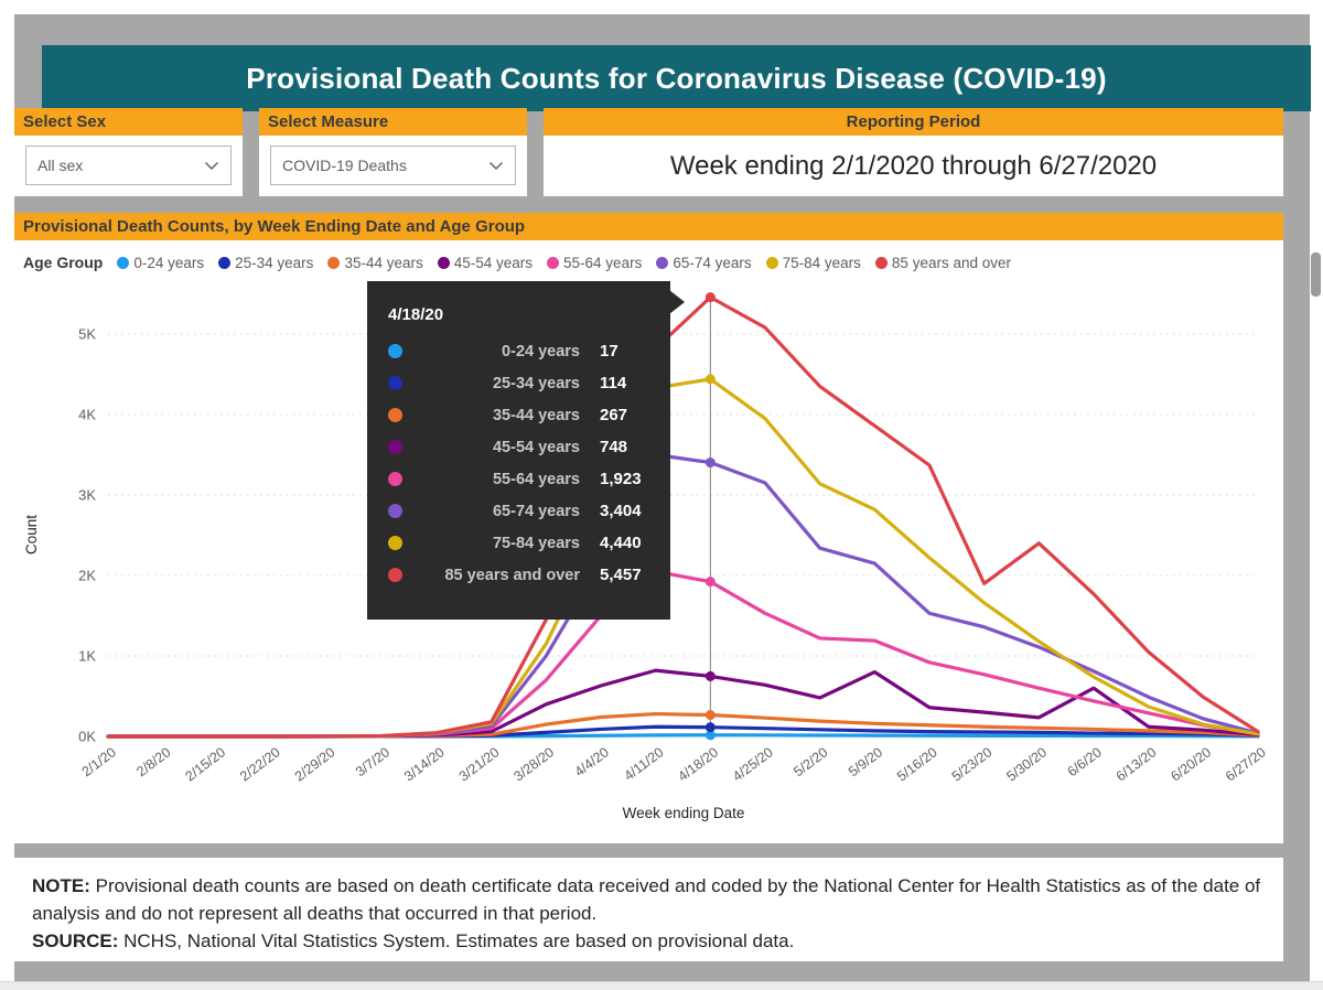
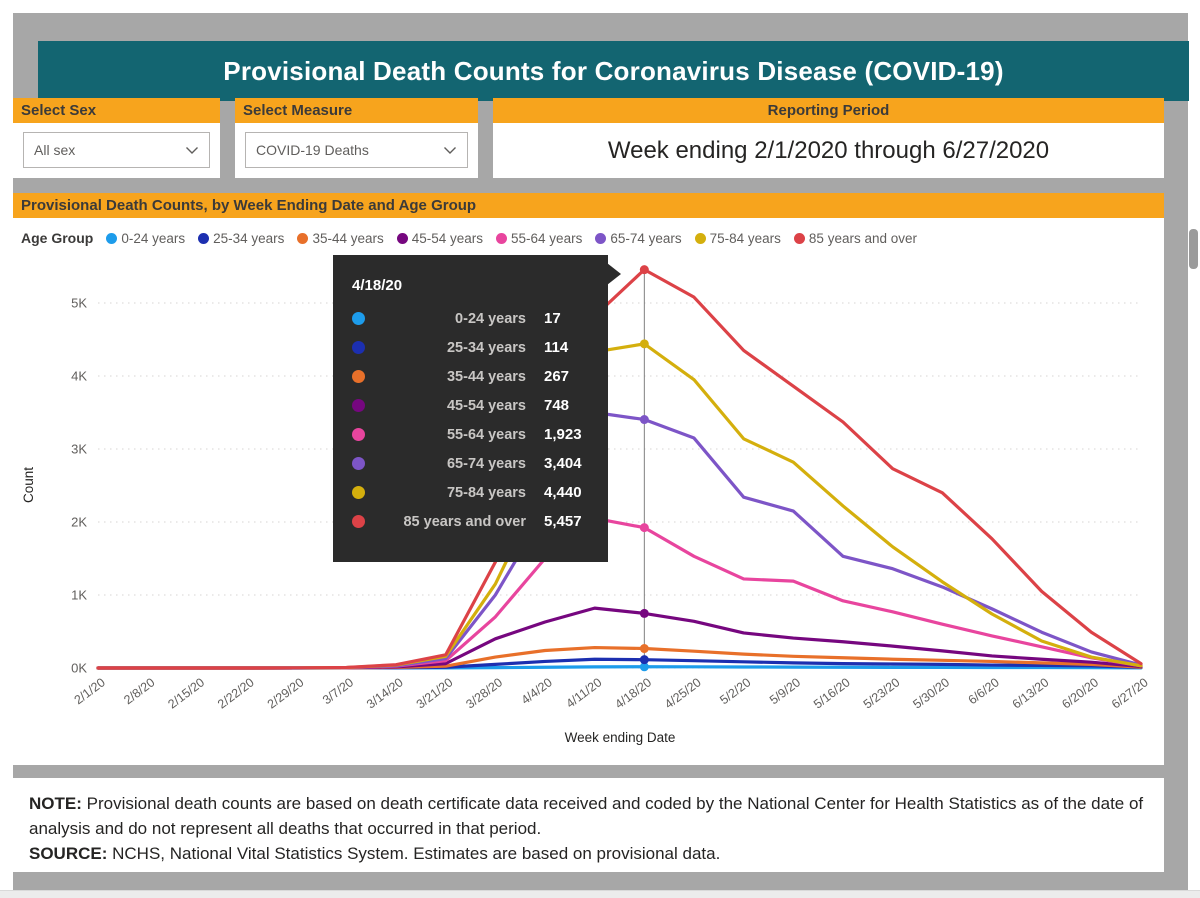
45-54 years/5/9/20: 0.8K -> 0.4K
85 years and over/5/23/20: 1.9K -> 2.7K
45-54 years/6/6/20: 0.6K -> 0.2K
